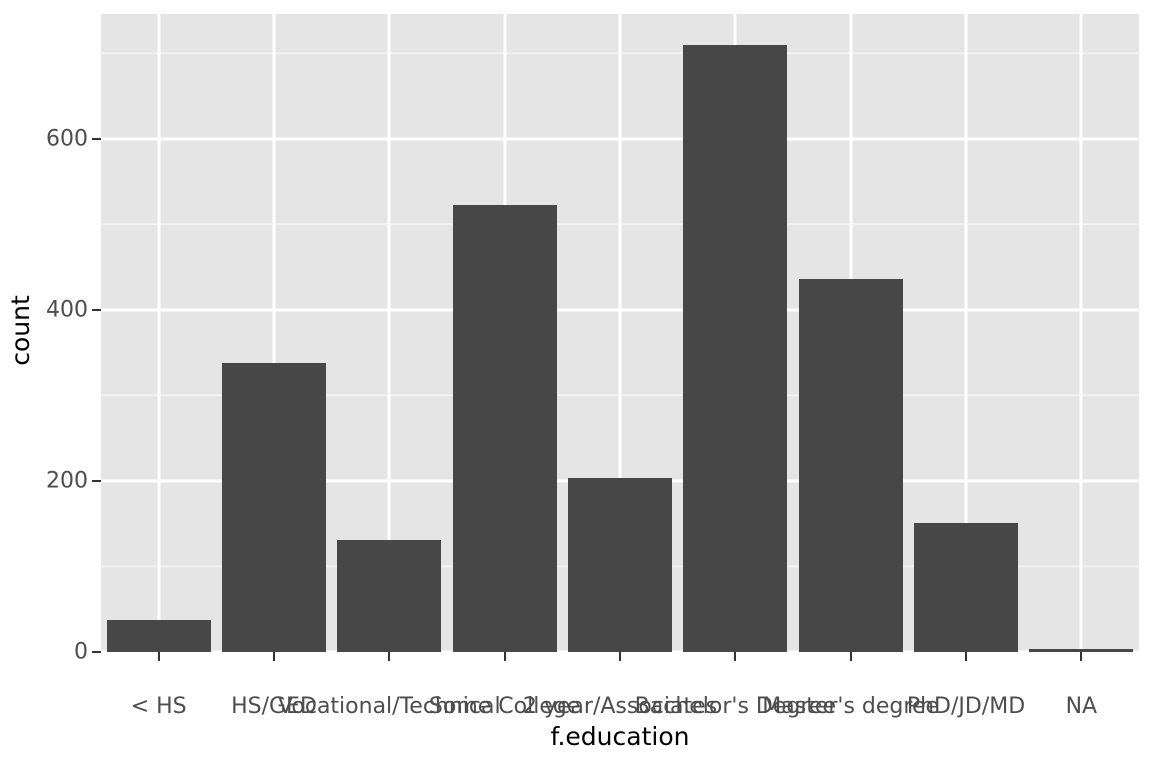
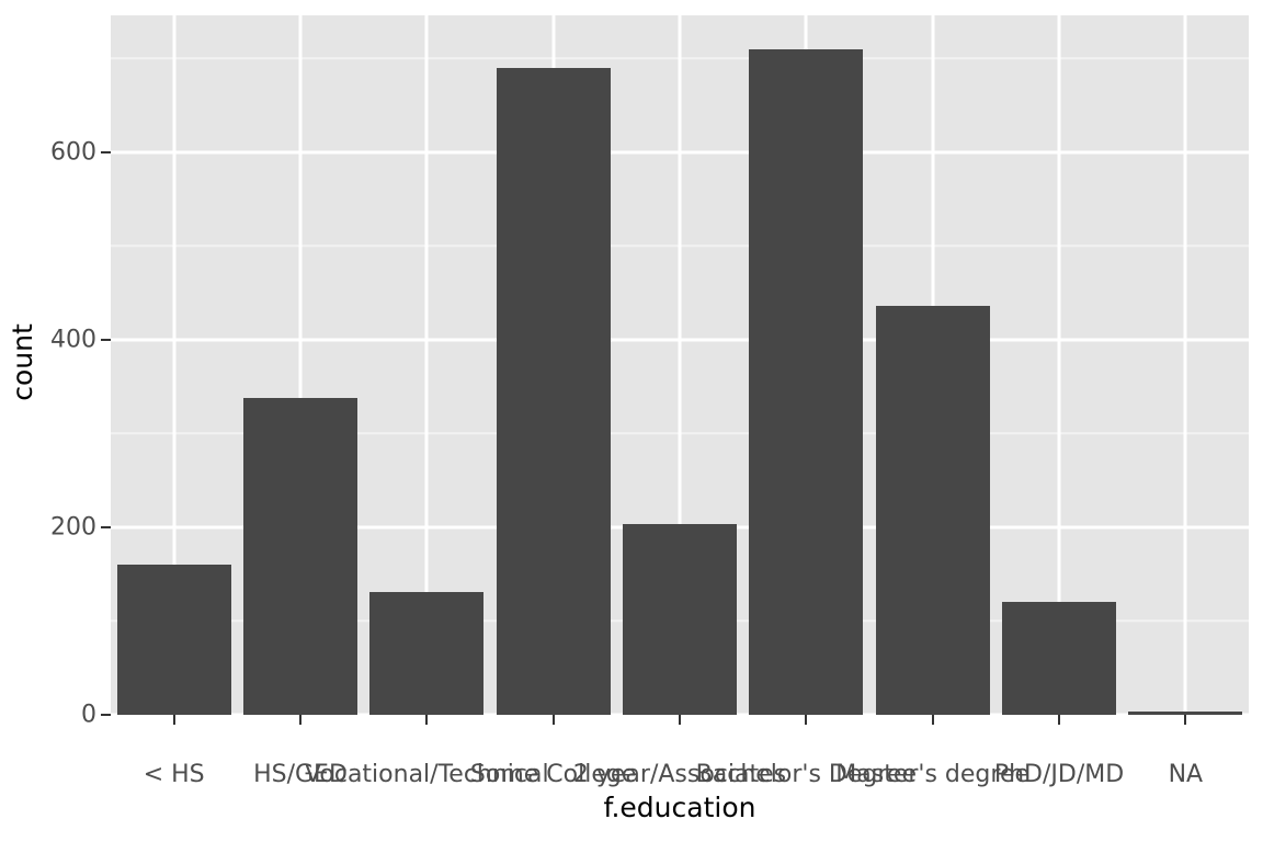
< HS: 40 -> 160
Some College: 520 -> 690
PhD/JD/MD: 150 -> 120
